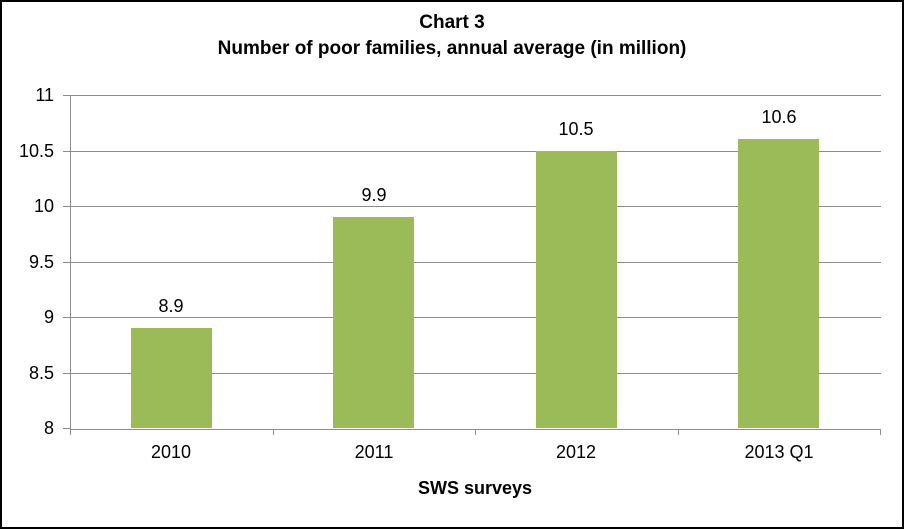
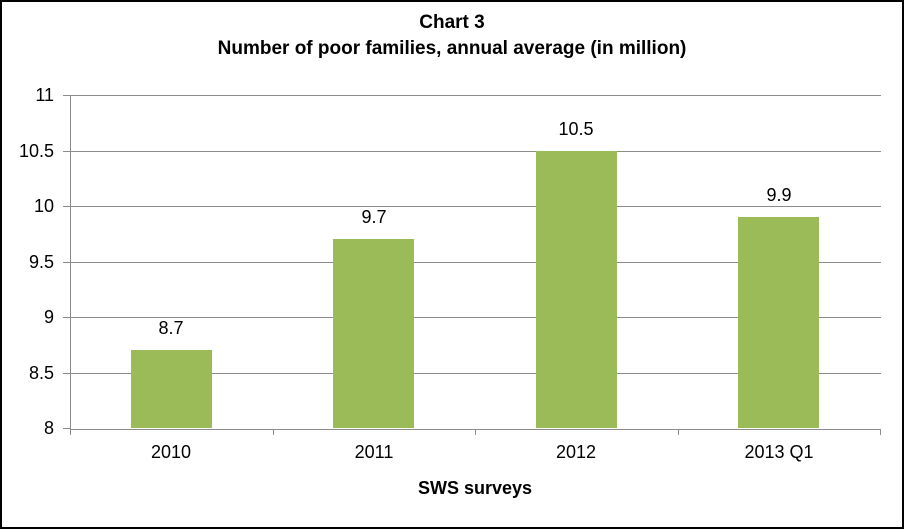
2010: 8.9 -> 8.7
2011: 9.9 -> 9.7
2013 Q1: 10.6 -> 9.9
